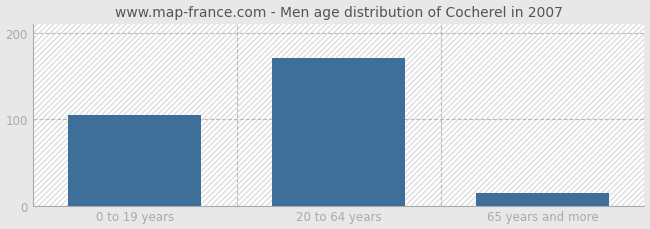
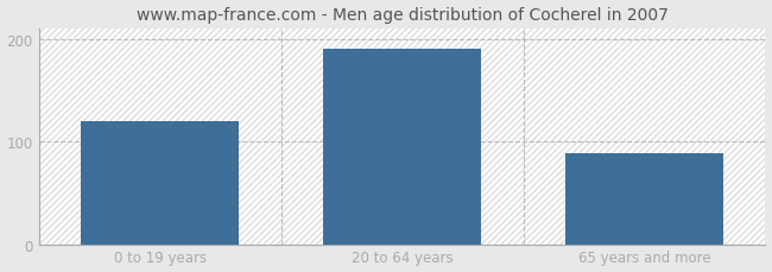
0 to 19 years: 105 -> 120
20 to 64 years: 170 -> 190
65 years and more: 15 -> 88
